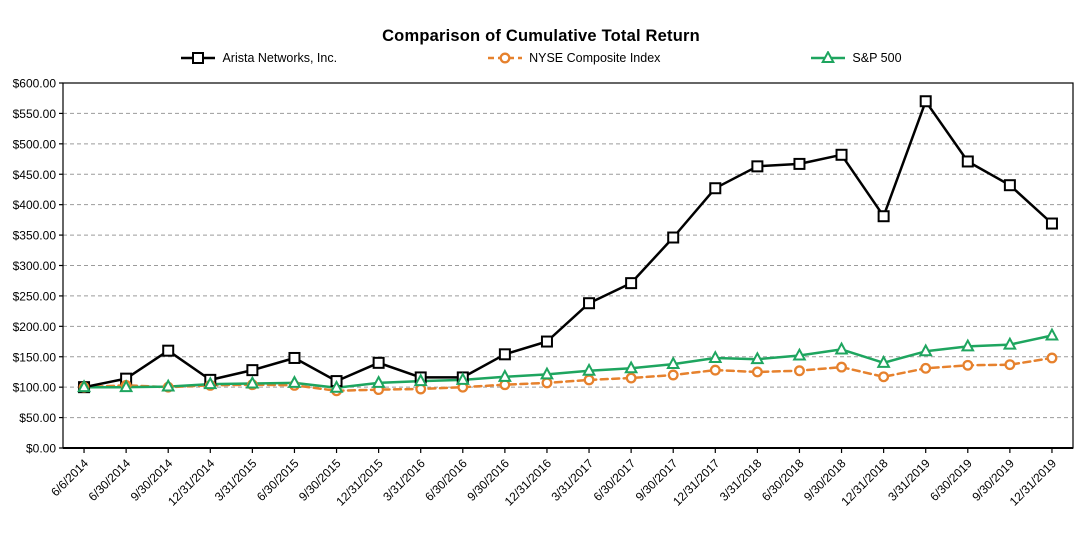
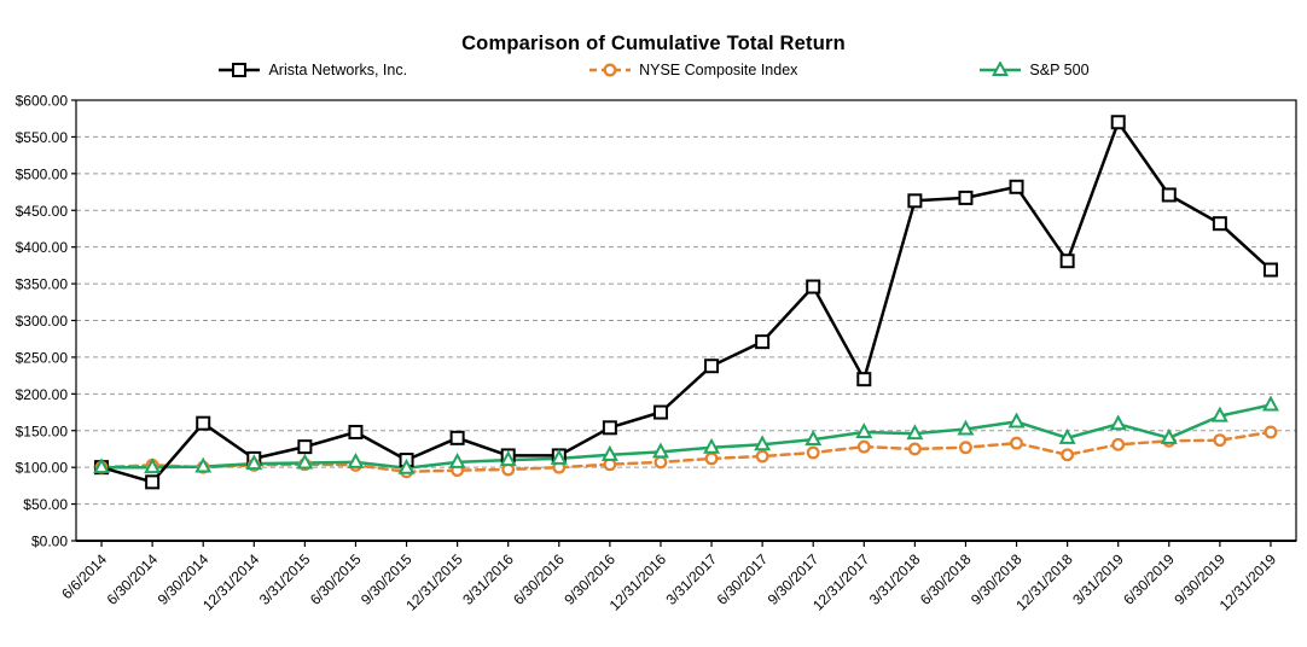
Arista Networks, Inc./6/30/2014: $110 -> $80
Arista Networks, Inc./12/31/2017: $430 -> $220
S&P 500/6/30/2019: $170 -> $140
